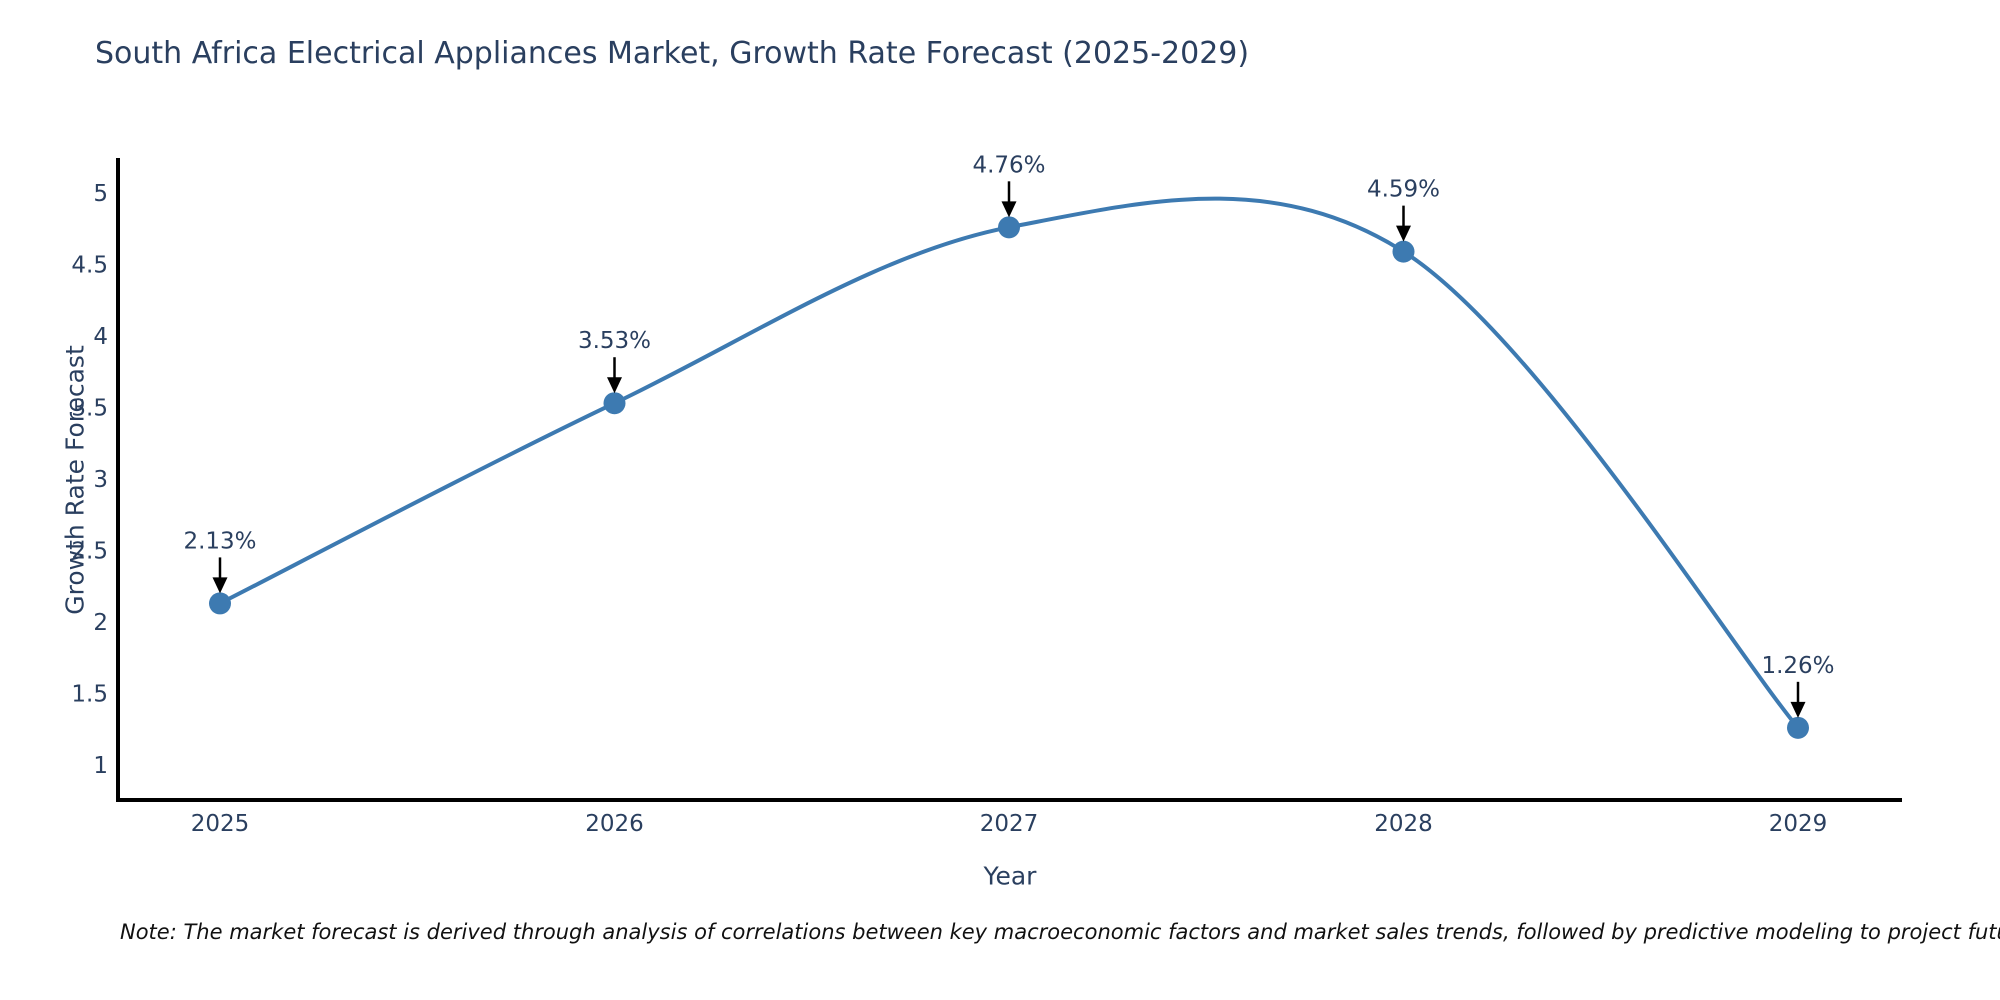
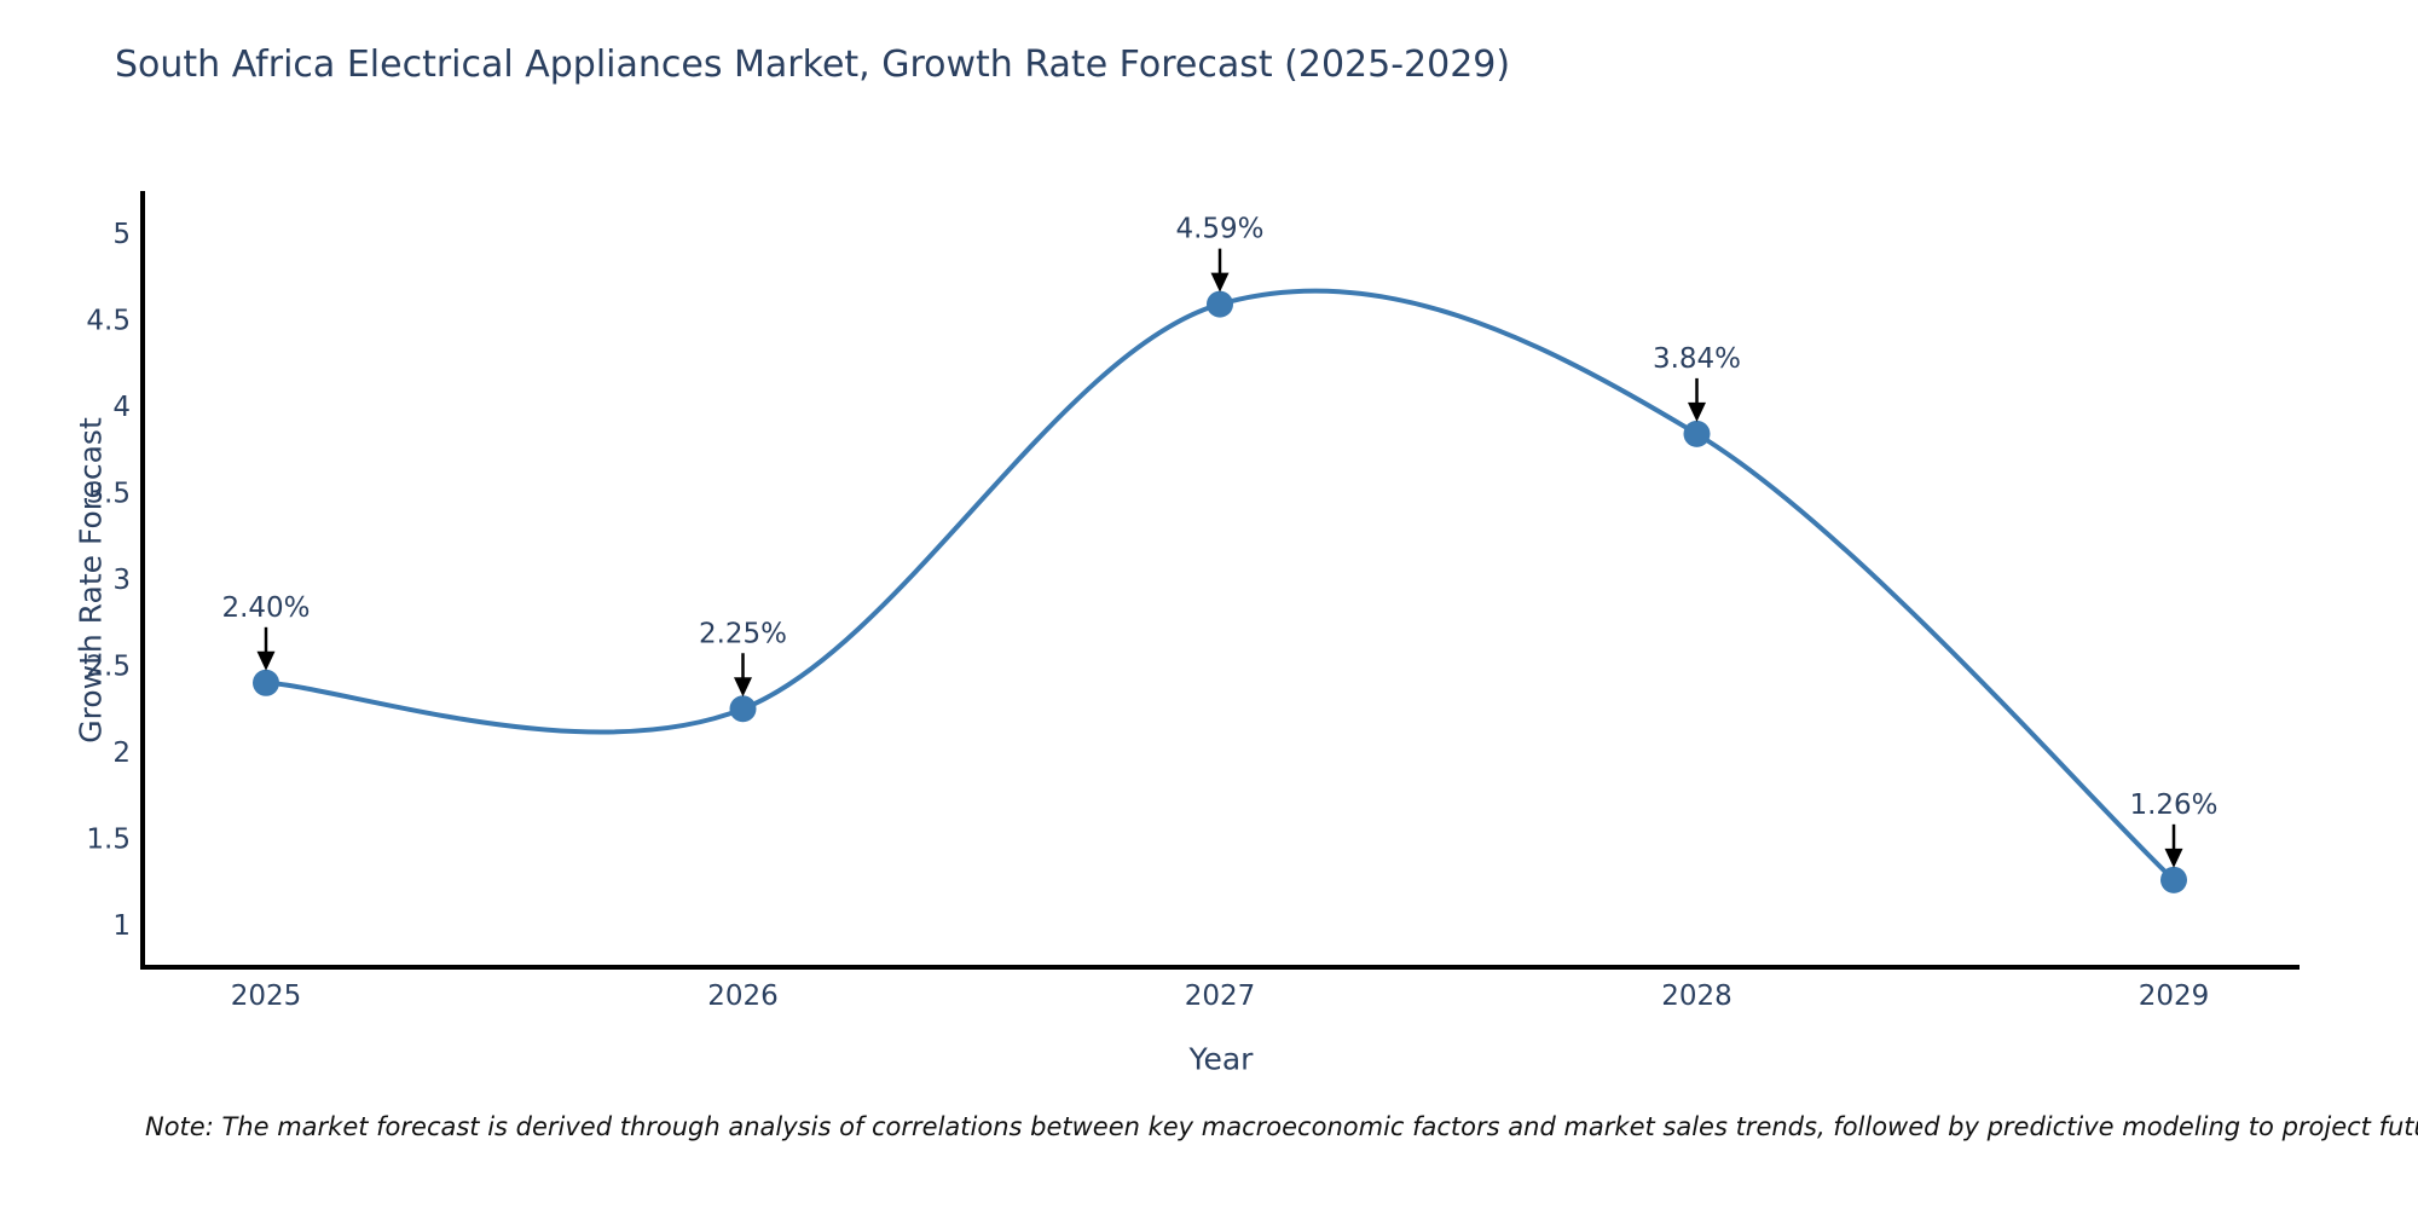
2025: 2.13% -> 2.40%
2026: 3.53% -> 2.25%
2027: 4.76% -> 4.59%
2028: 4.59% -> 3.84%
